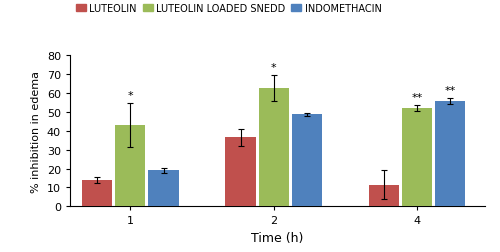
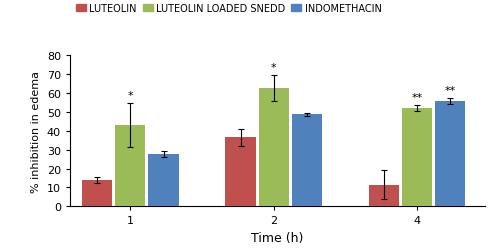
INDOMETHACIN/1: 19 -> 28
